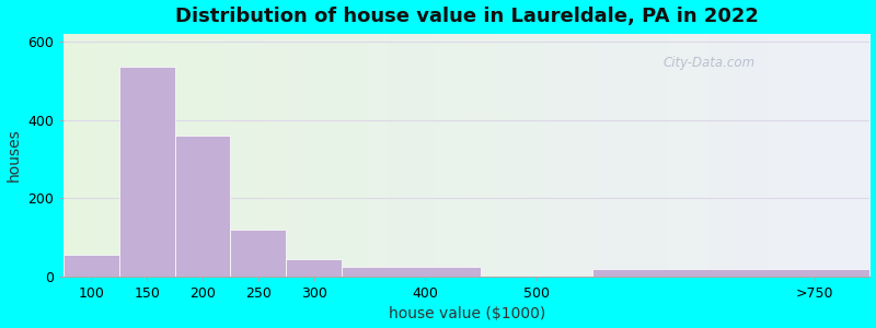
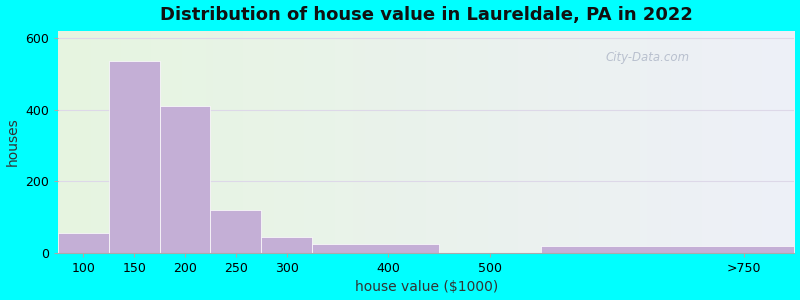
200: 360 -> 410
